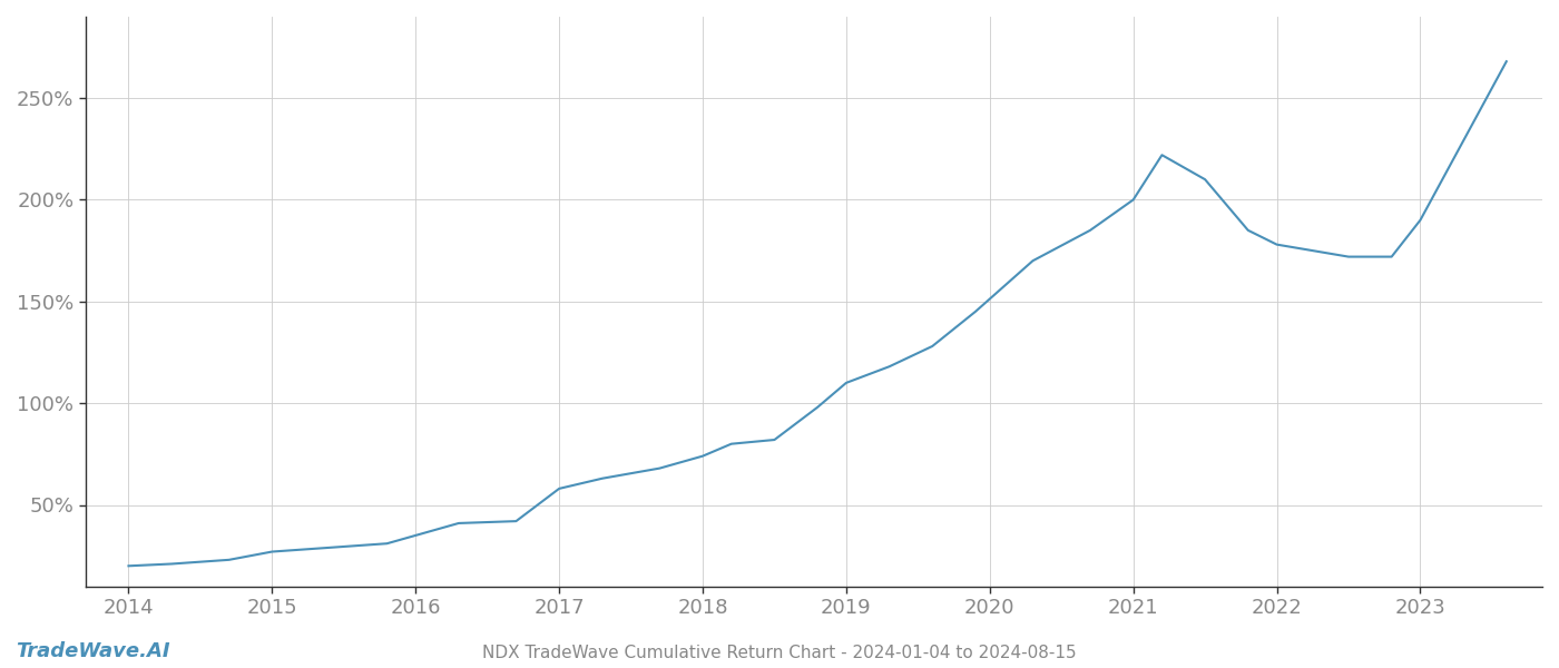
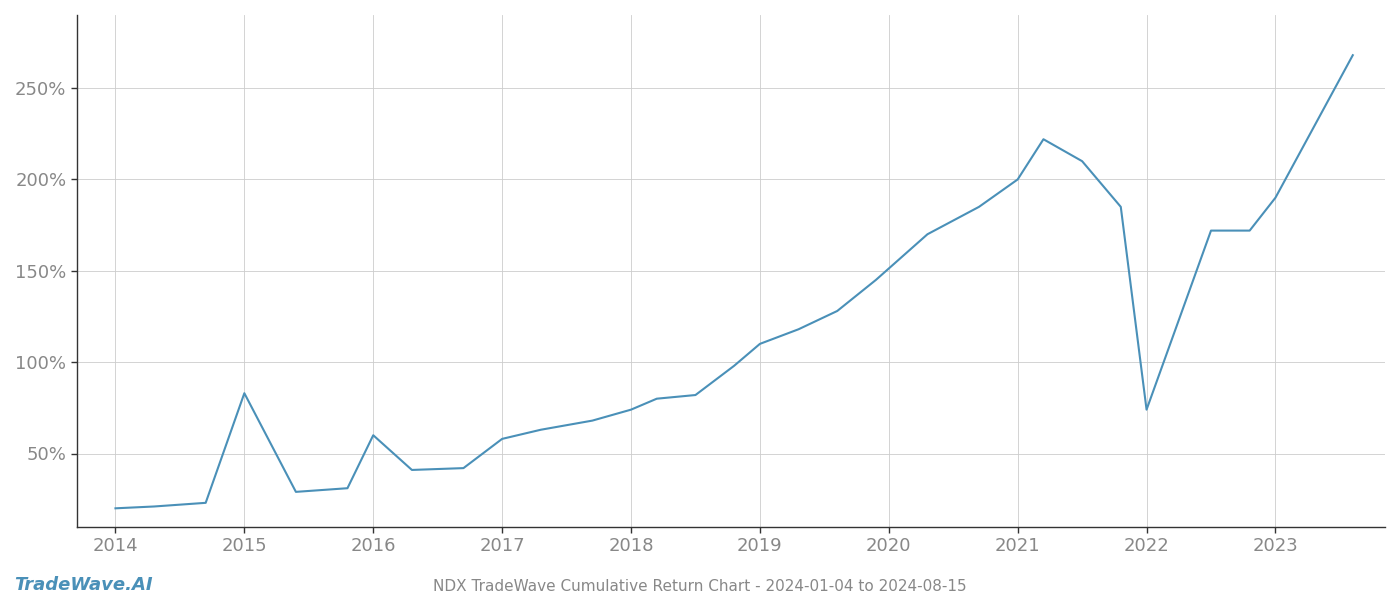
2015: 27% -> 83%
2016: 35% -> 60%
2022: 178% -> 74%
